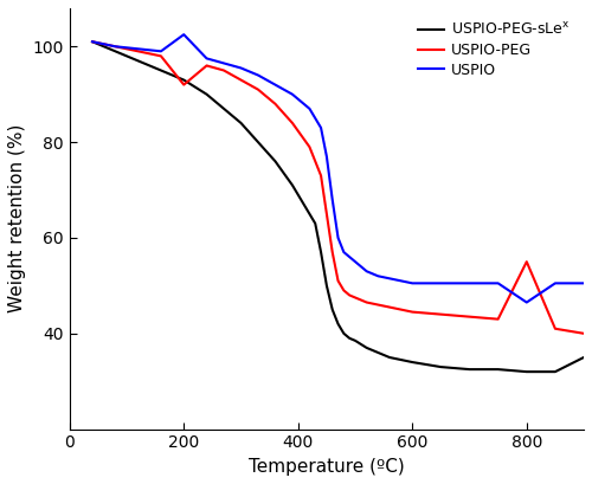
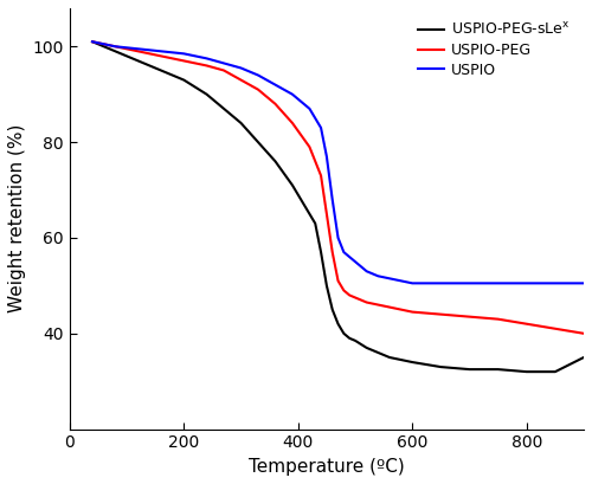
USPIO-PEG/200: 92.0 -> 97.0
USPIO/200: 102.5 -> 98.5
USPIO-PEG/800: 55.0 -> 42.0
USPIO/800: 46.5 -> 50.5
